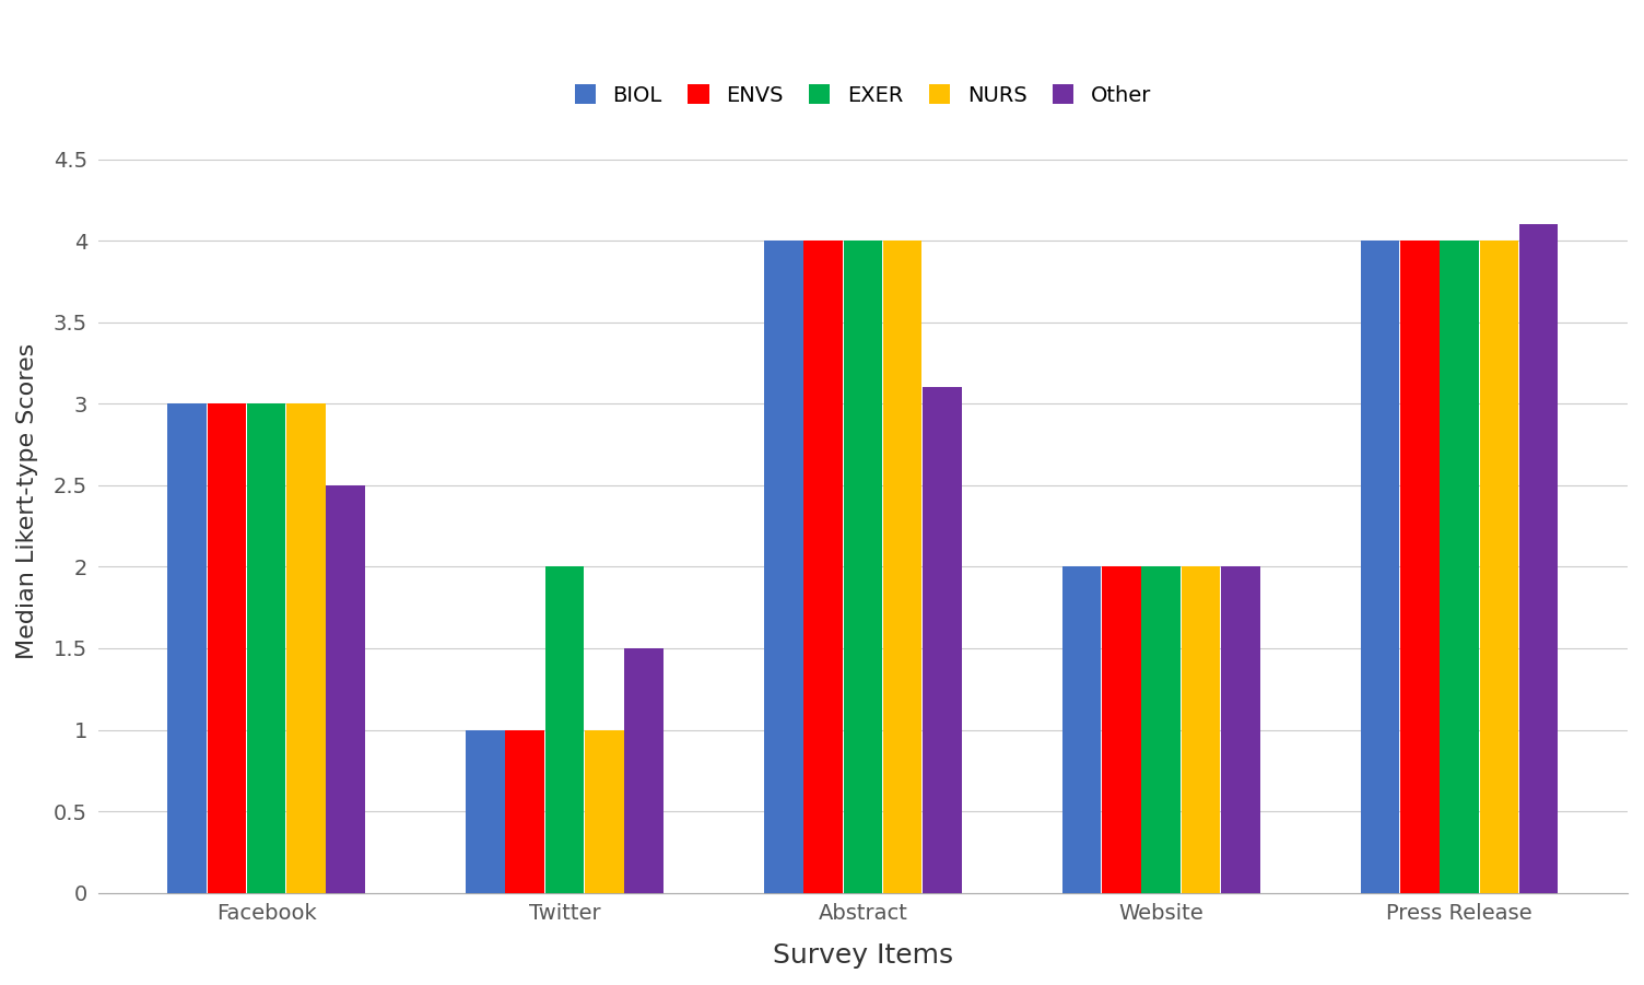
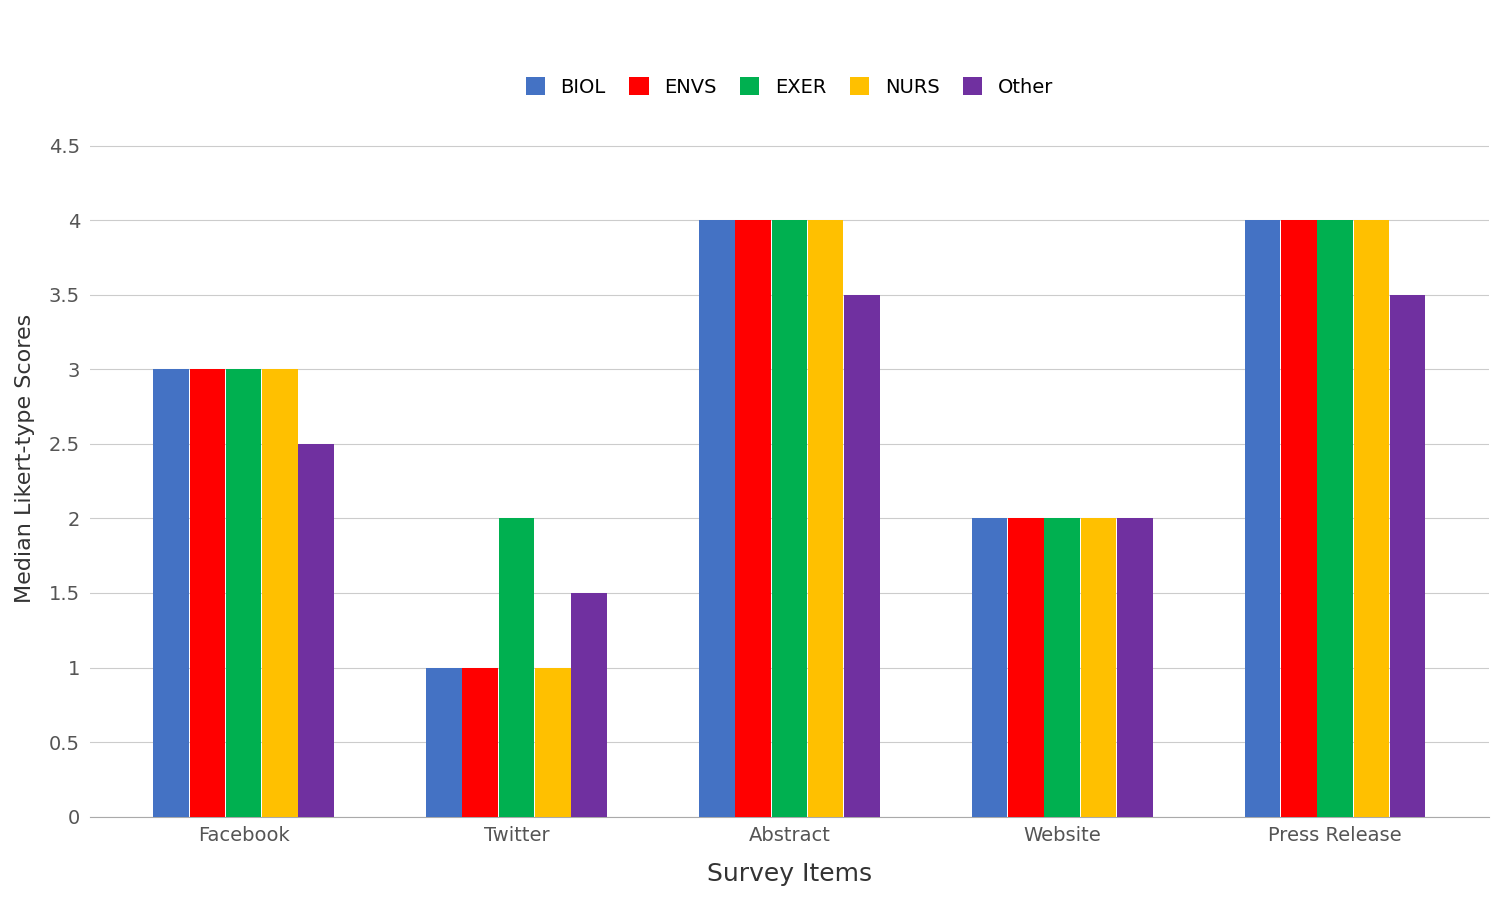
Other/Abstract: 3.1 -> 3.5
Other/Press Release: 4.1 -> 3.5
